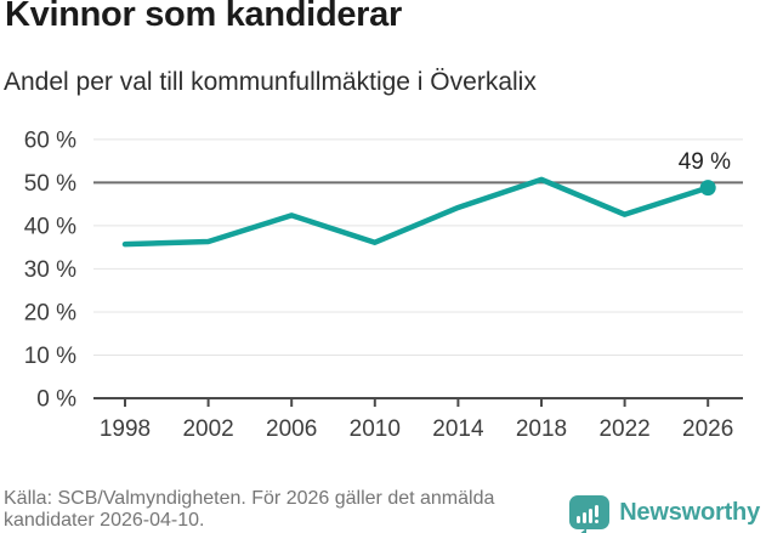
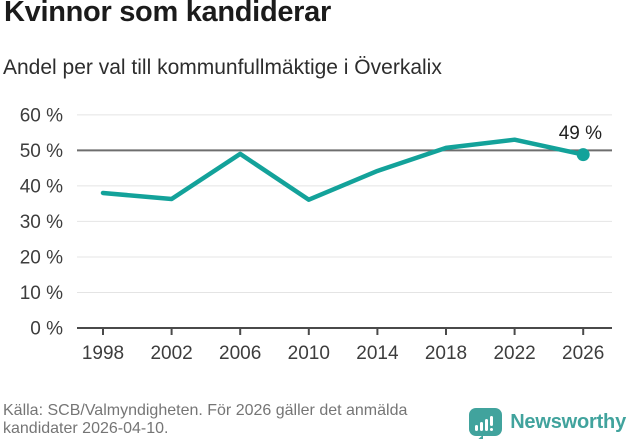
1998: 36% -> 38%
2006: 42% -> 49%
2022: 43% -> 53%
